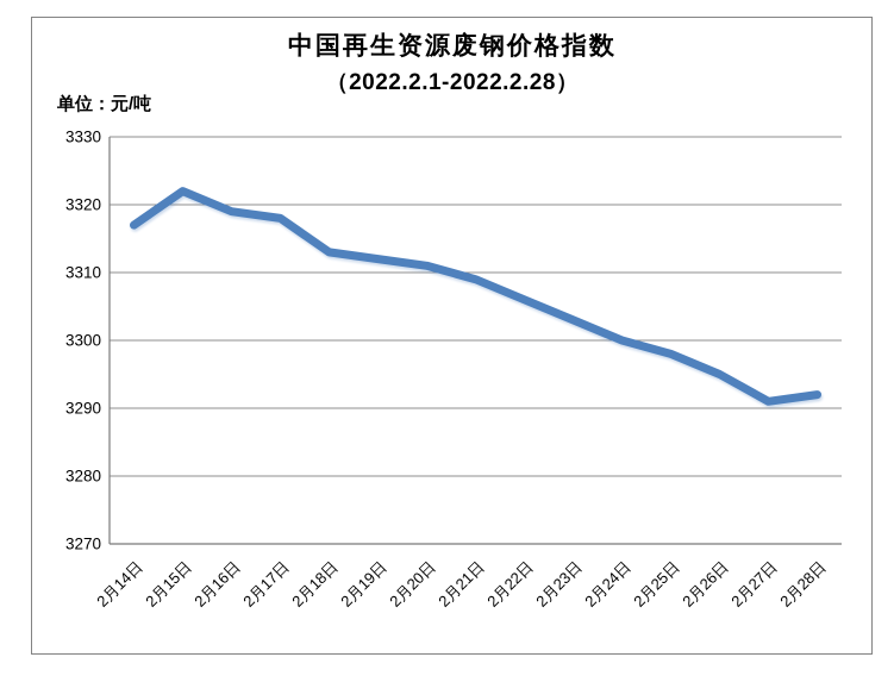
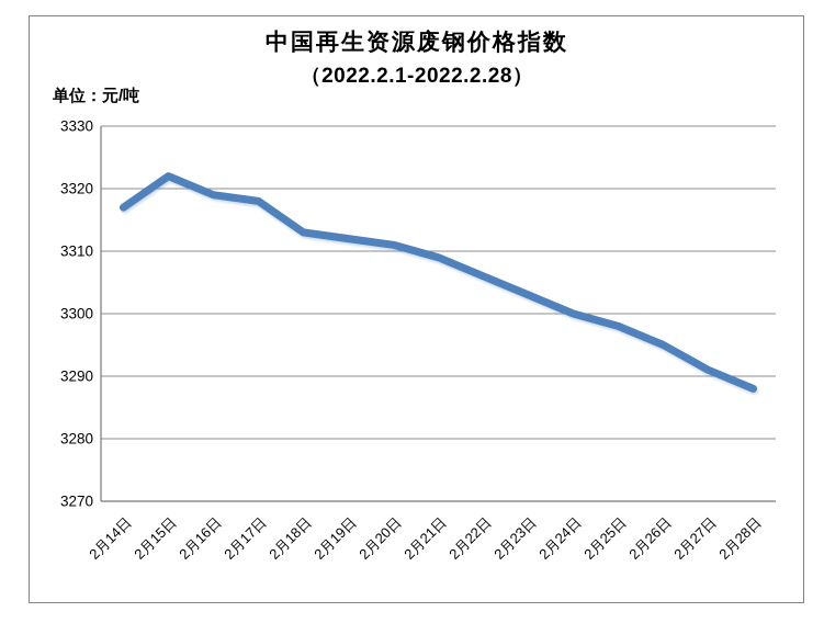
2月28日: 3292 -> 3288
